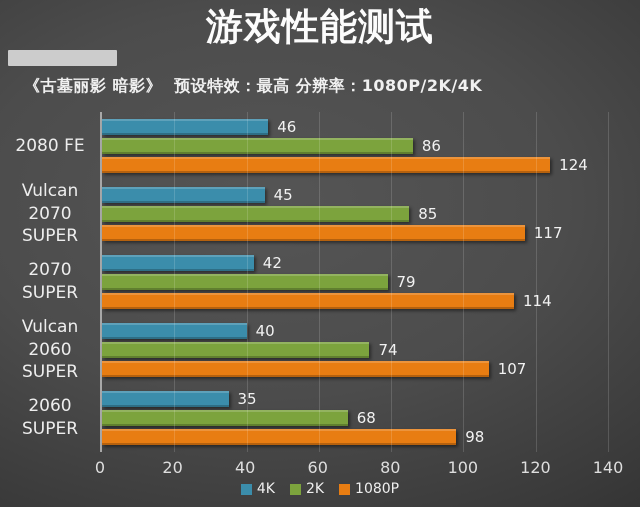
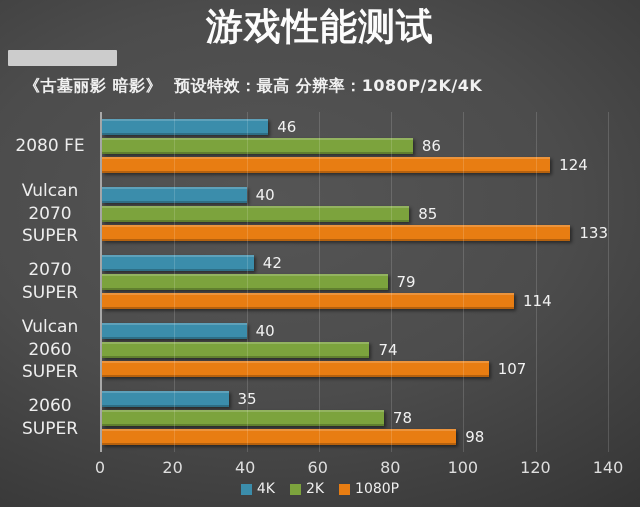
4K/Vulcan 2070 SUPER: 45 -> 40
1080P/Vulcan 2070 SUPER: 117 -> 133
2K/2060 SUPER: 68 -> 78
